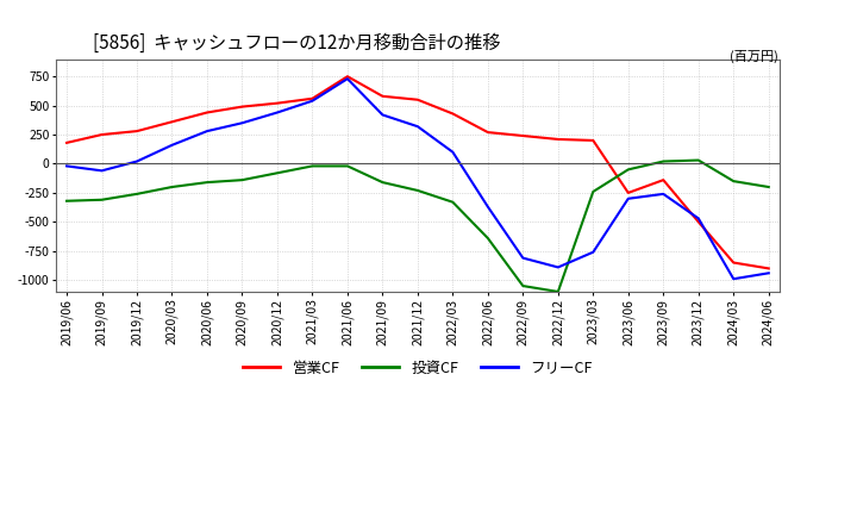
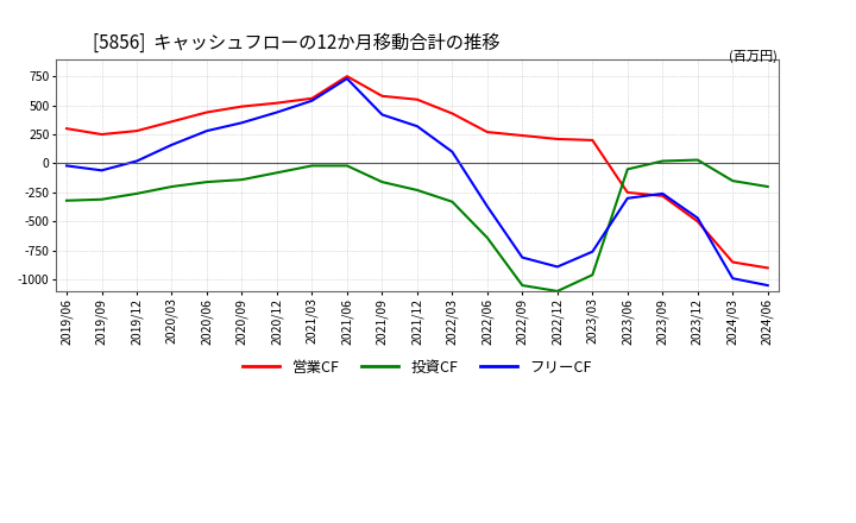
営業CF/2019/06: 180 -> 300
投資CF/2023/03: -240 -> -960
営業CF/2023/09: -140 -> -280
フリーCF/2024/06: -940 -> -1050
